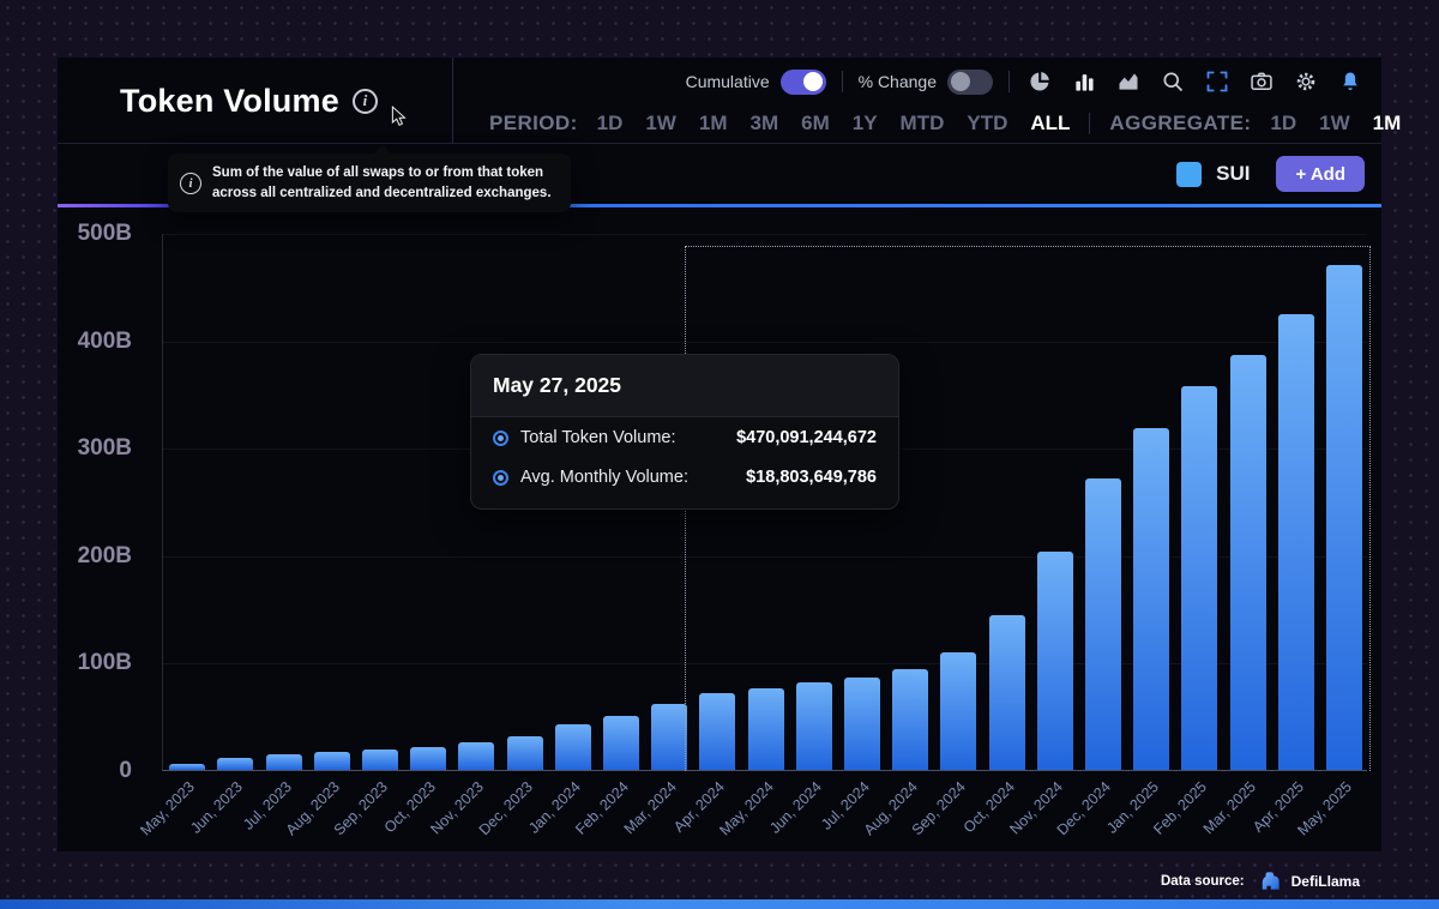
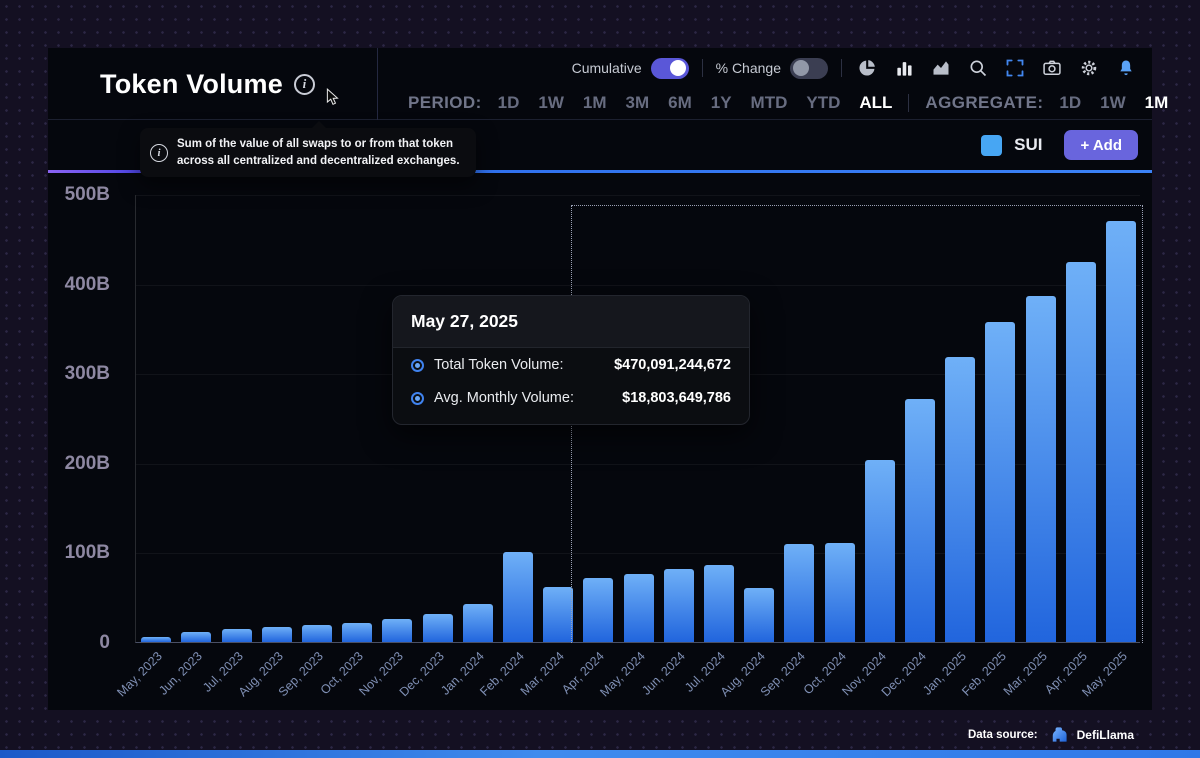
Feb, 2024: 50B -> 100B
Aug, 2024: 90B -> 60B
Oct, 2024: 140B -> 110B
